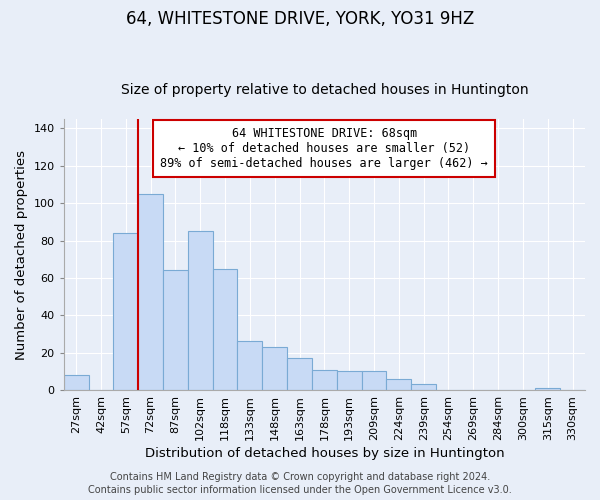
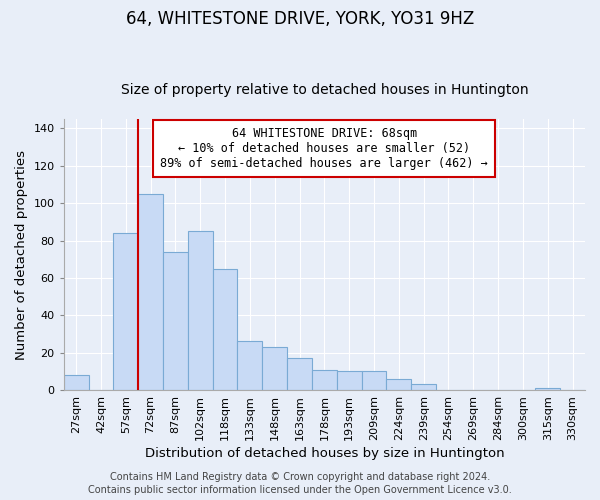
87sqm: 64 -> 74
